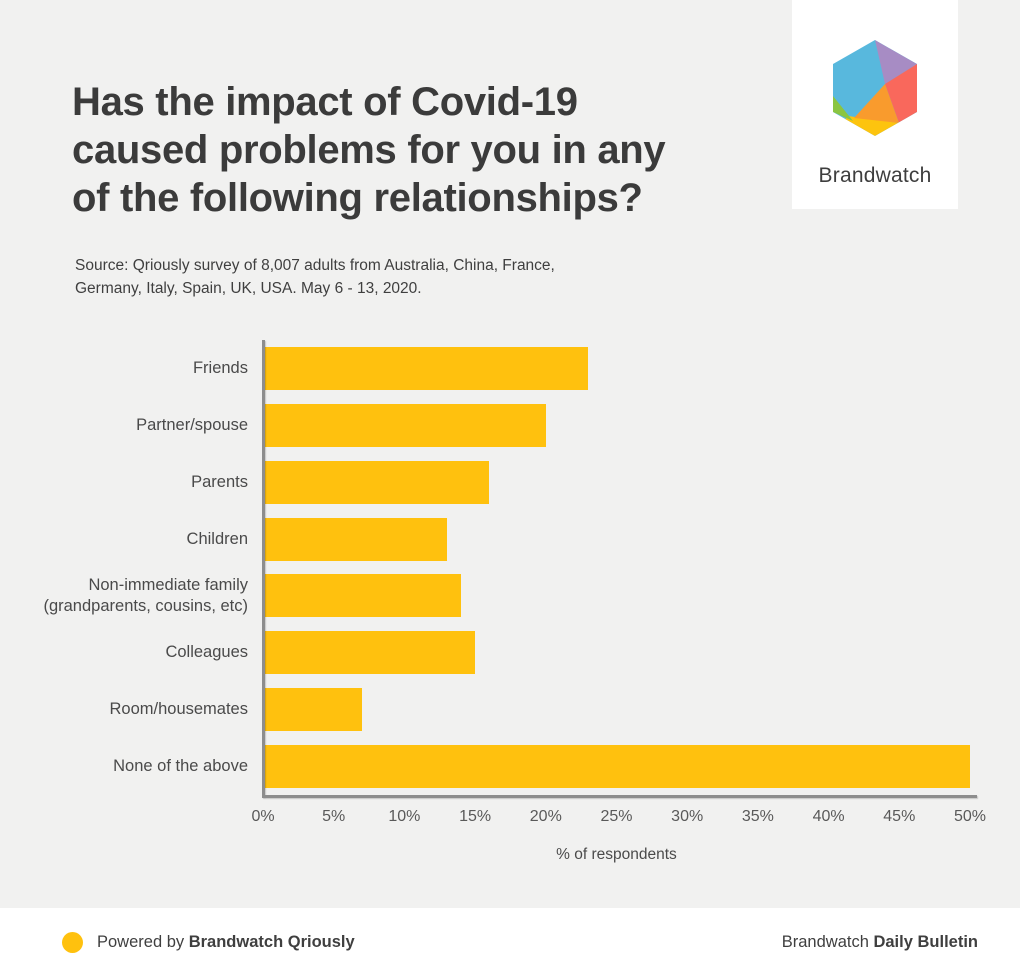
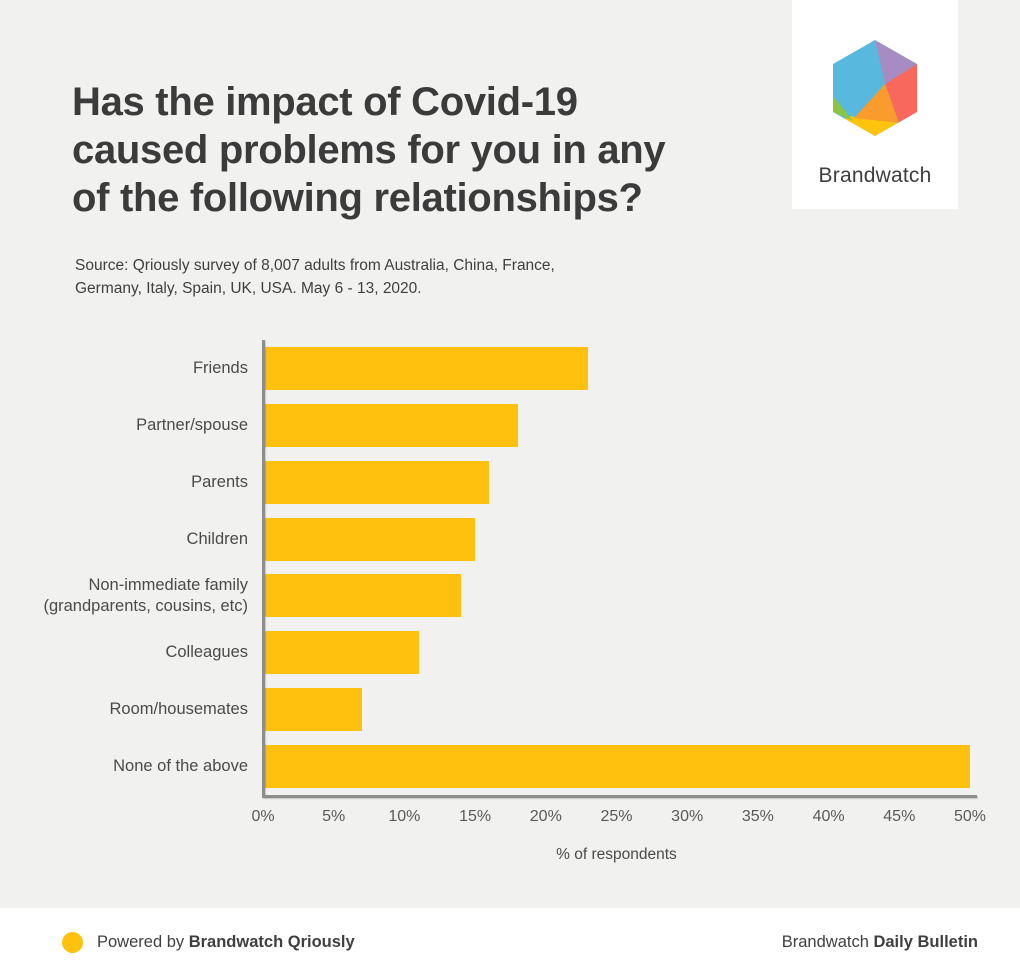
Partner/spouse: 20% -> 18%
Children: 13% -> 15%
Colleagues: 15% -> 11%
